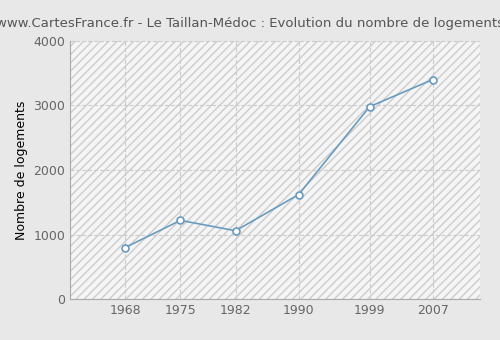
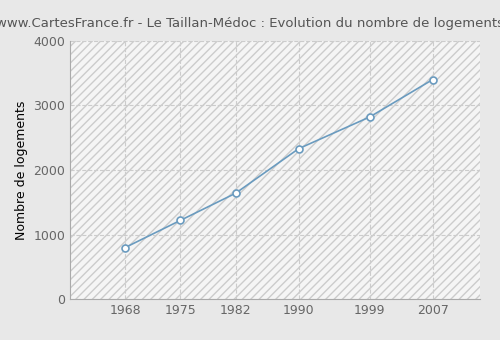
1982: 1060 -> 1640
1990: 1620 -> 2330
1999: 2980 -> 2820
